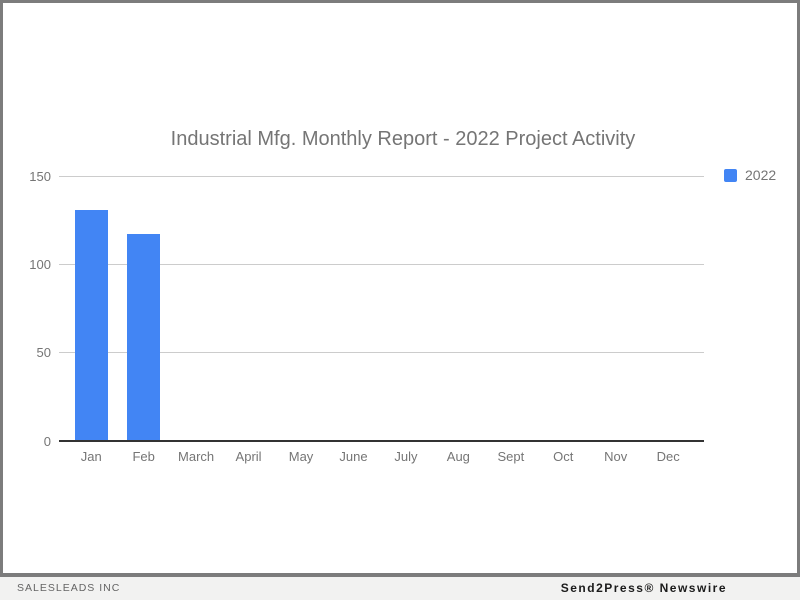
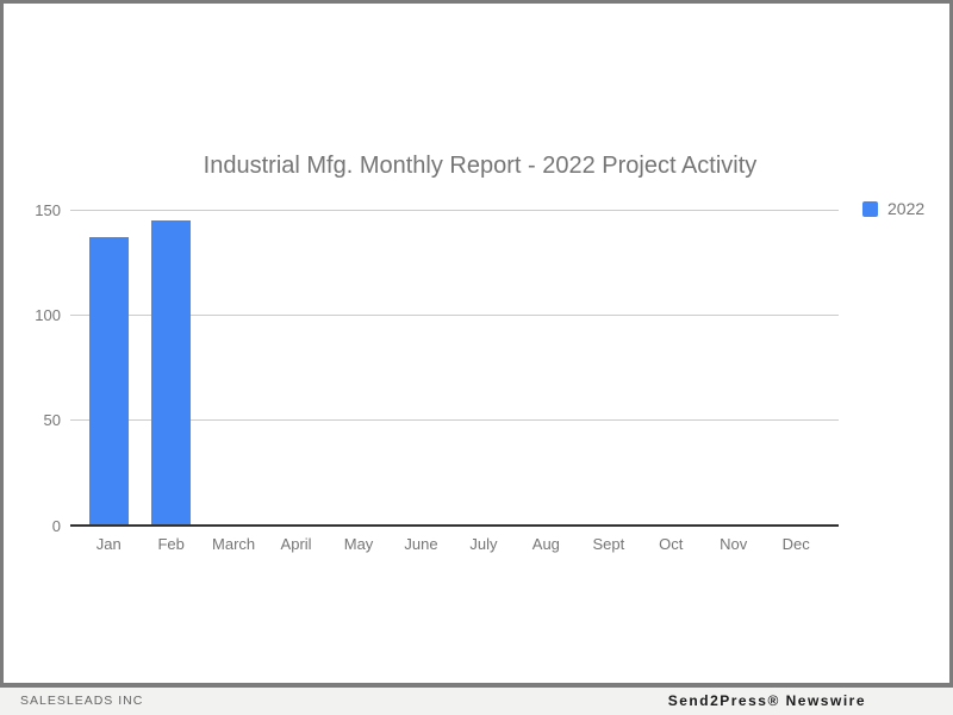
Jan: 131 -> 137
Feb: 117 -> 145
